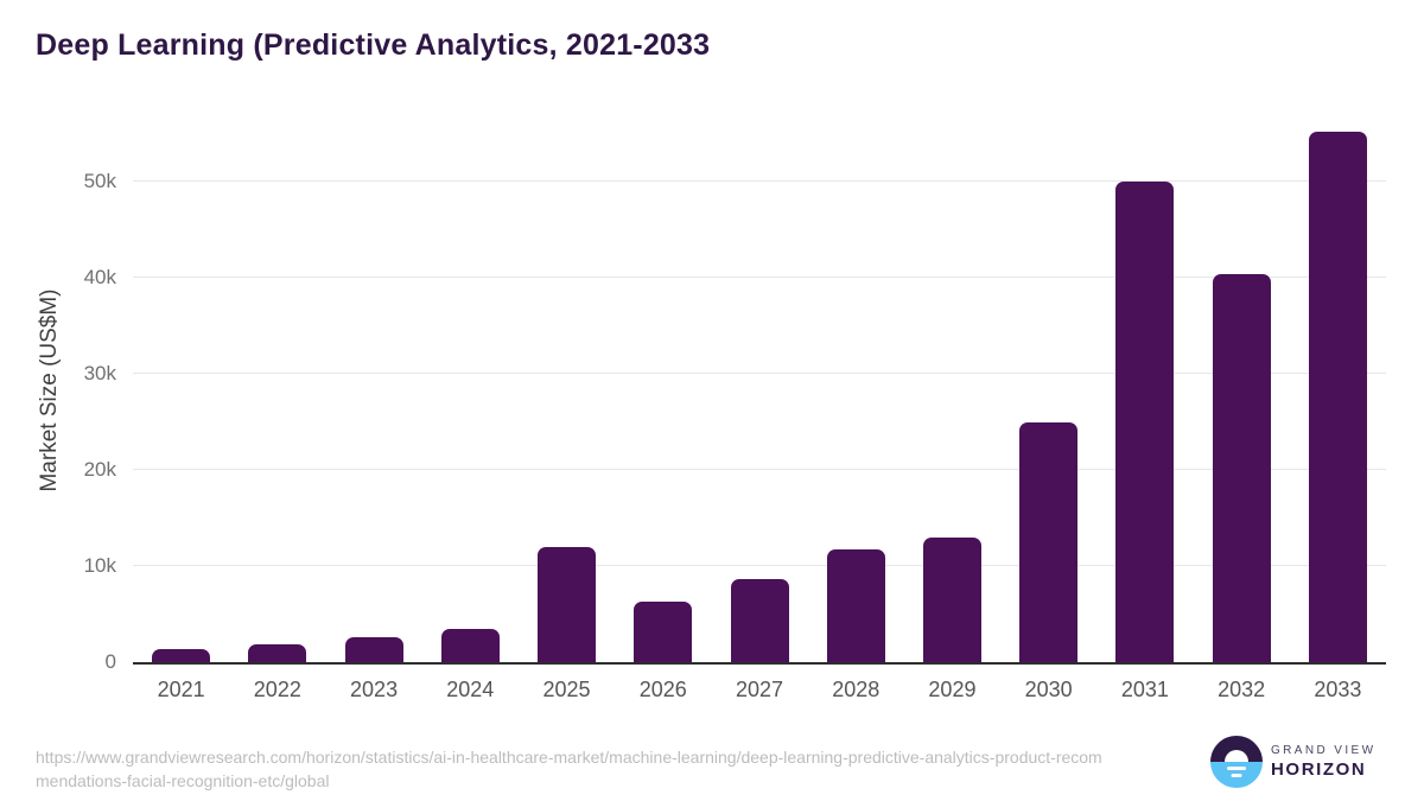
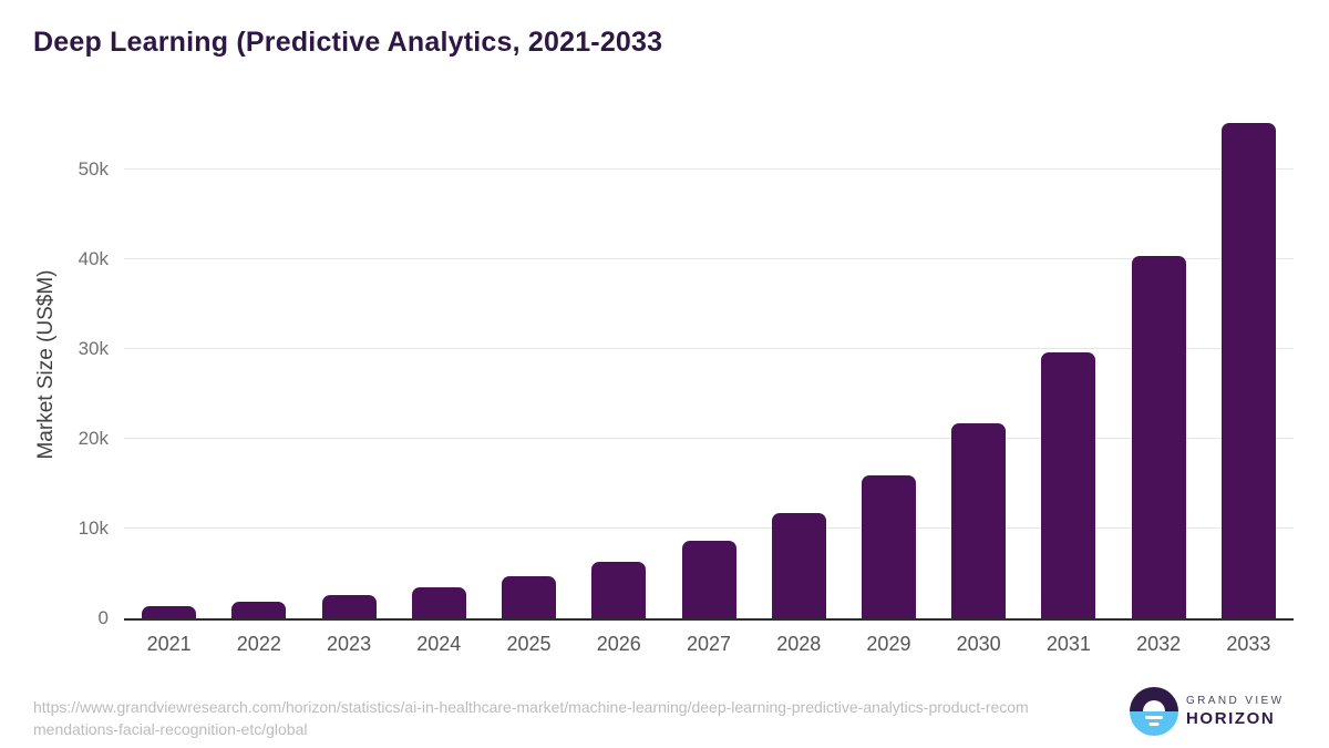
2025: 12k -> 5k
2029: 13k -> 16k
2030: 25k -> 22k
2031: 50k -> 30k
